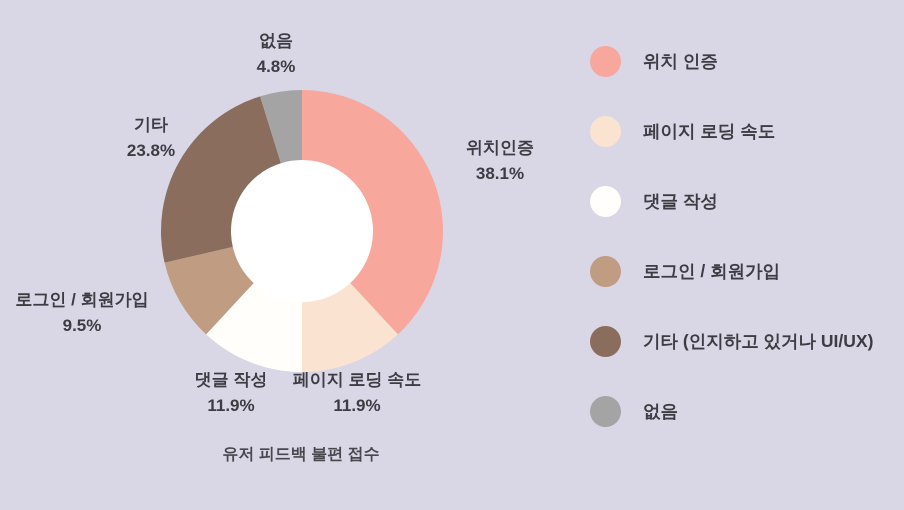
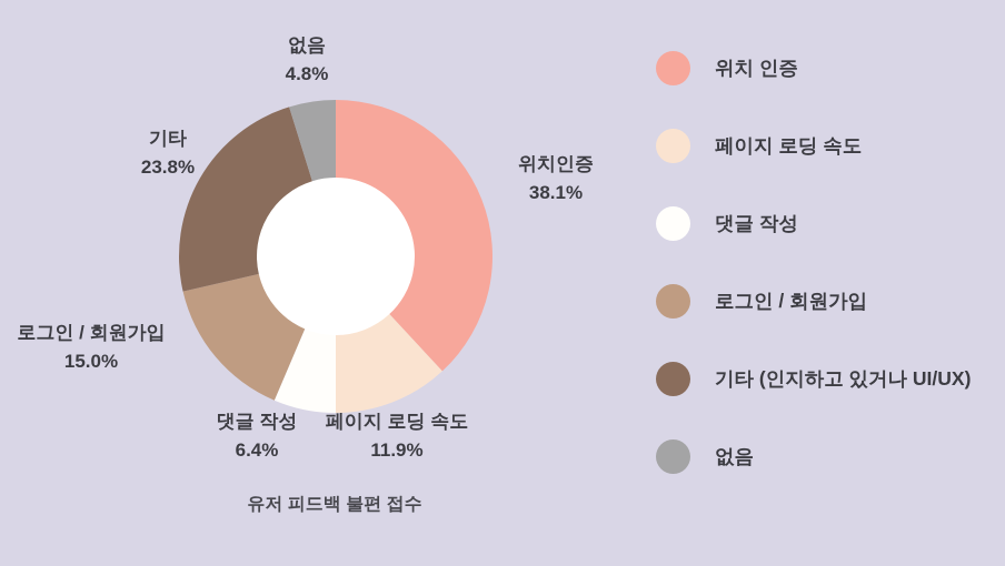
댓글 작성: 11.9% -> 6.4%
로그인 / 회원가입: 9.5% -> 15.0%
